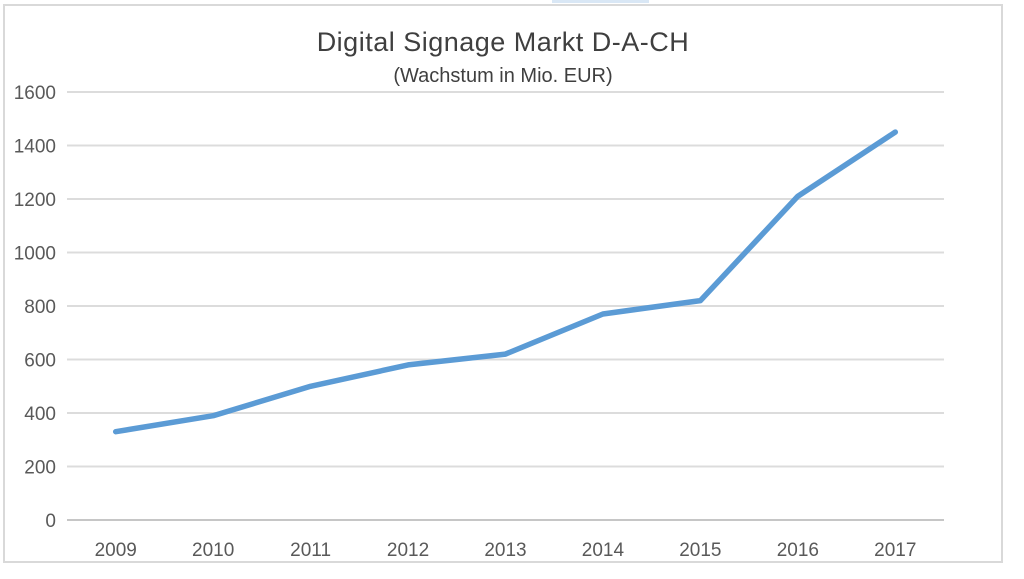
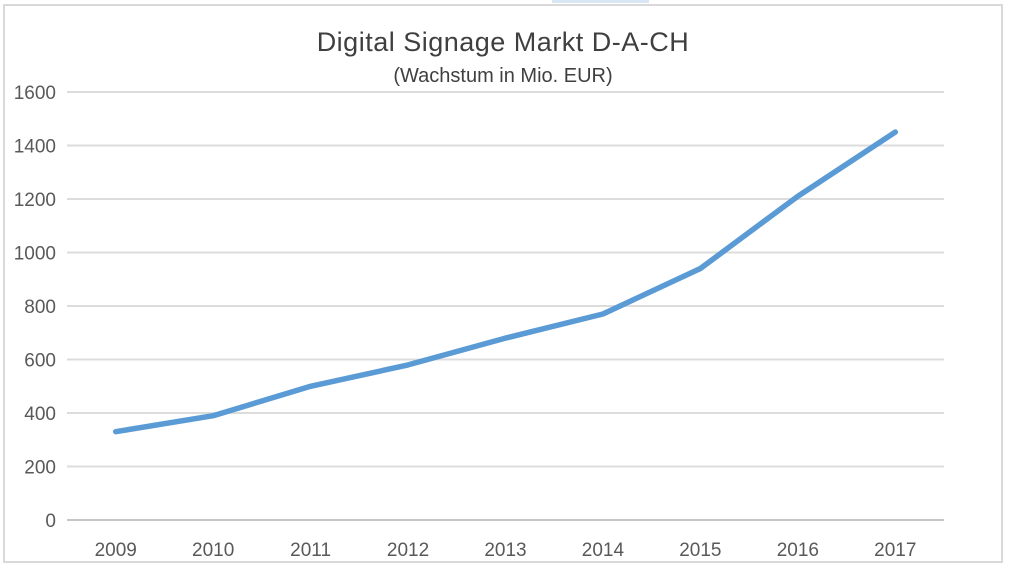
2013: 620 -> 680
2015: 820 -> 940
